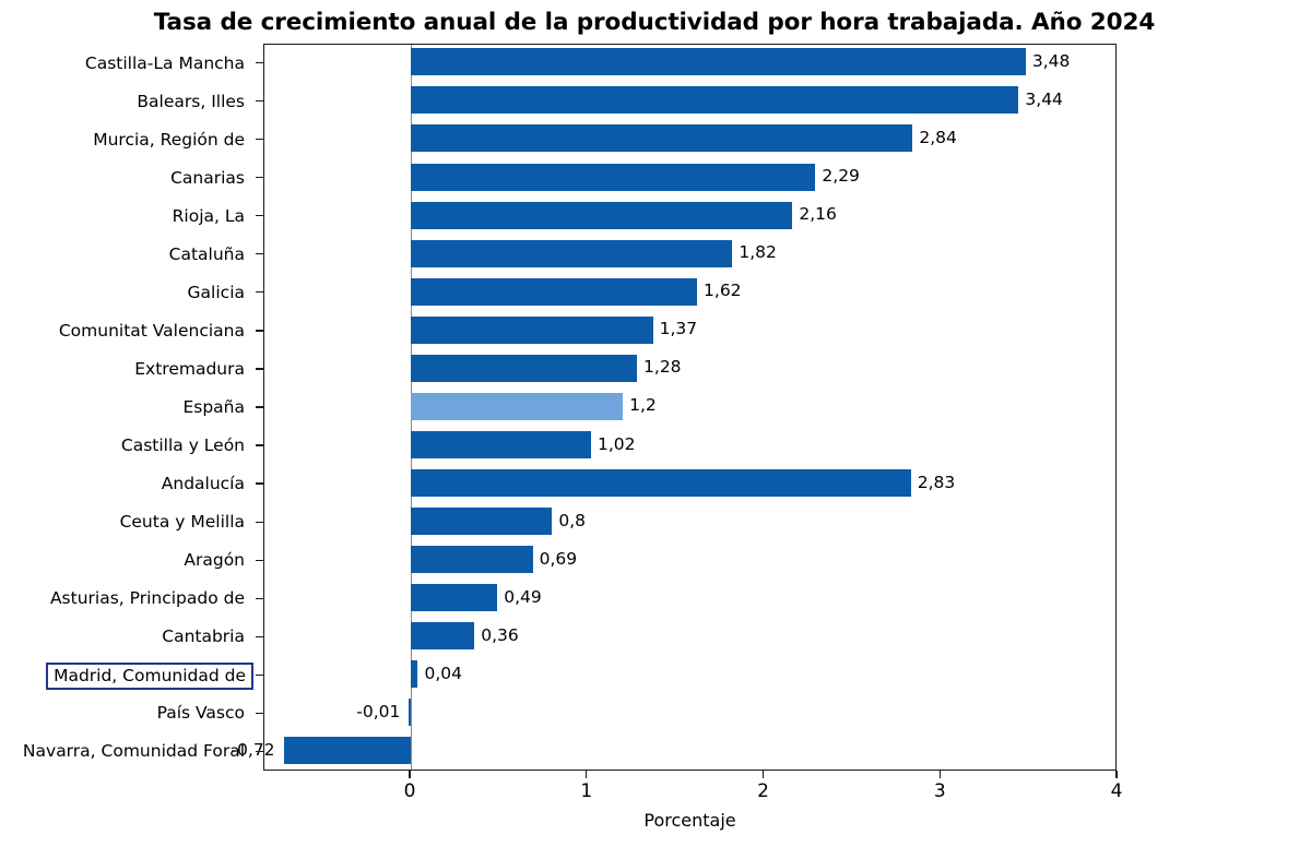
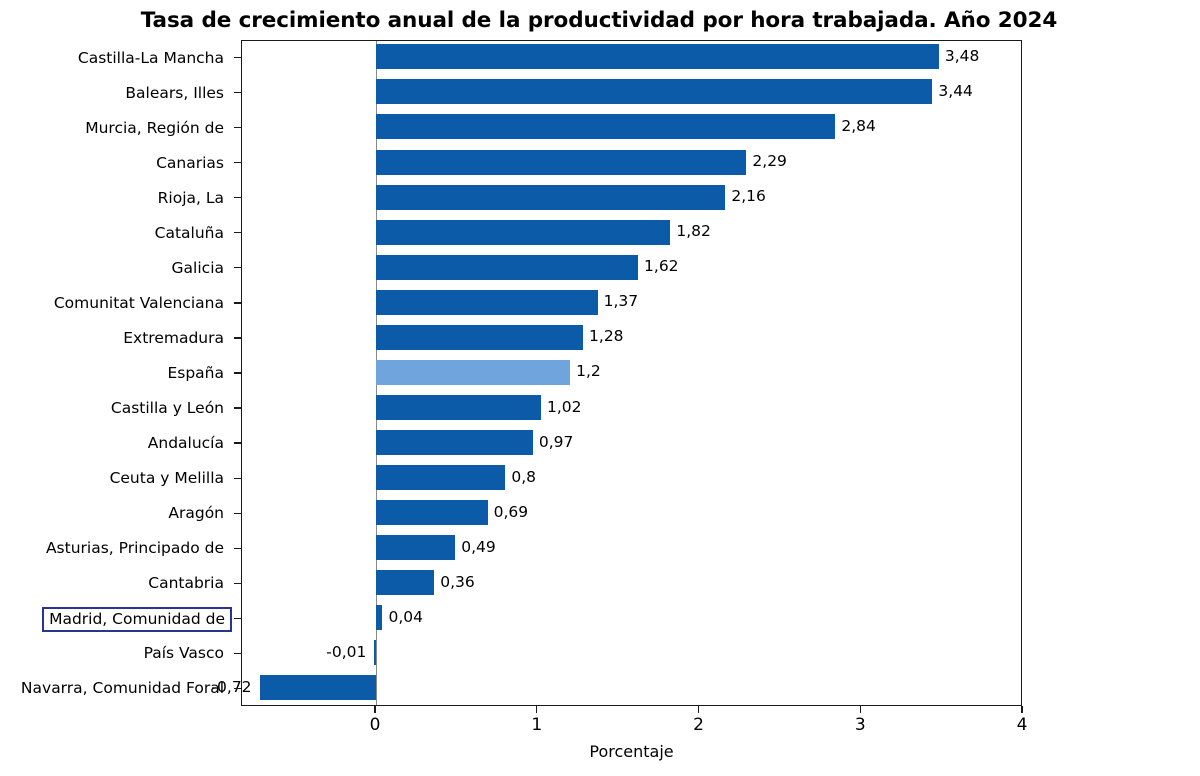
Andalucía: 2,83 -> 0,97
